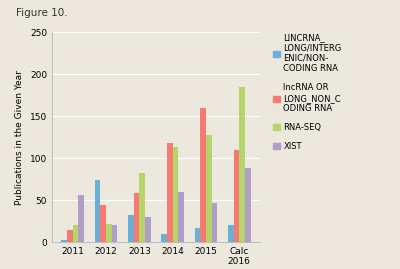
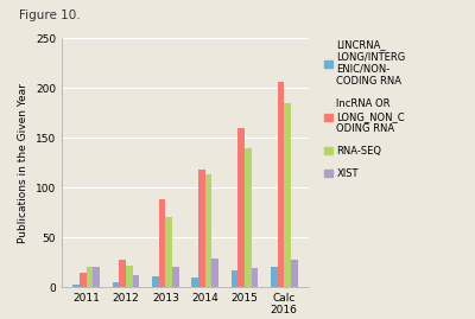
XIST/2011: 56 -> 20
LINCRNA_ LONG/INTERG ENIC/NON- CODING RNA/2012: 74 -> 5
lncRNA OR LONG_NON_C ODING RNA/2012: 44 -> 28
XIST/2012: 20 -> 12
LINCRNA_ LONG/INTERG ENIC/NON- CODING RNA/2013: 32 -> 11
lncRNA OR LONG_NON_C ODING RNA/2013: 58 -> 88
RNA-SEQ/2013: 82 -> 70
XIST/2013: 30 -> 20
XIST/2014: 60 -> 29
RNA-SEQ/2015: 128 -> 140
XIST/2015: 46 -> 19
lncRNA OR LONG_NON_C ODING RNA/Calc 2016: 110 -> 206
XIST/Calc 2016: 88 -> 28
